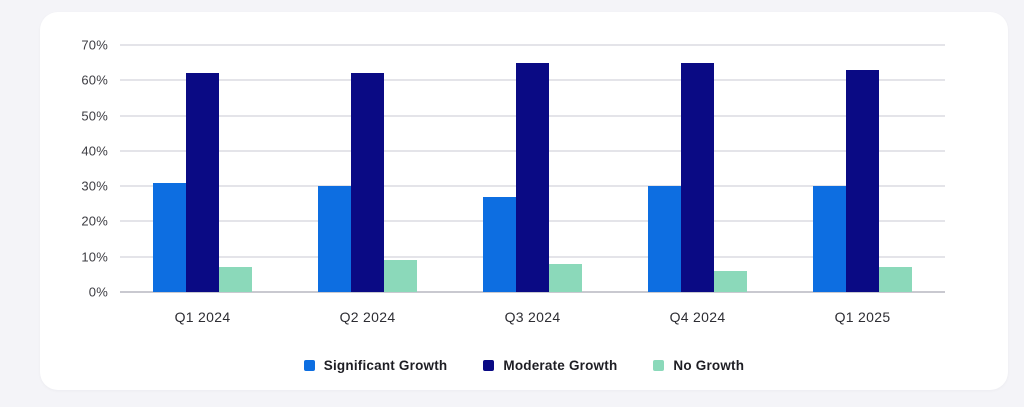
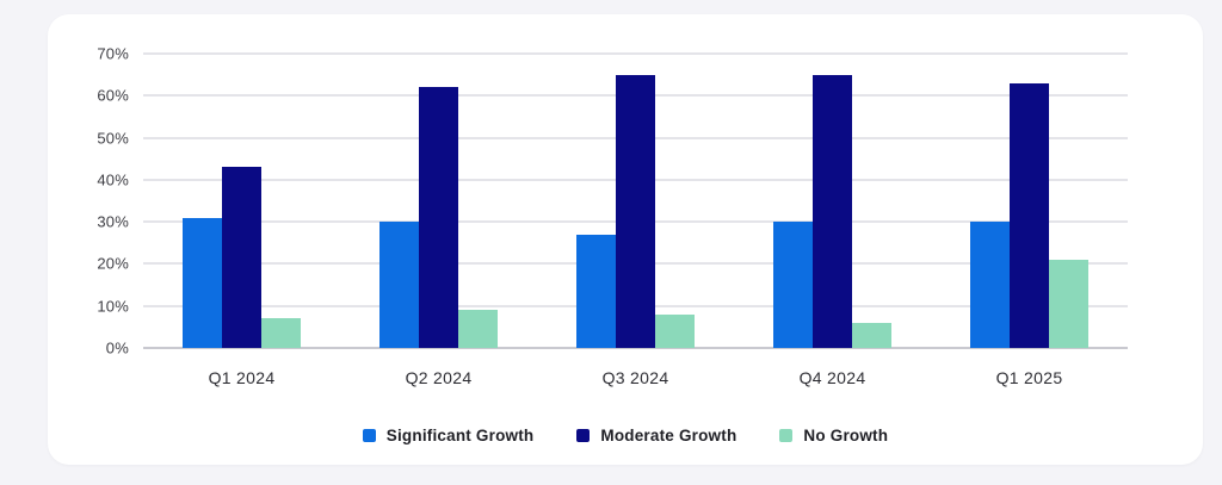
Moderate Growth/Q1 2024: 62% -> 43%
No Growth/Q1 2025: 7% -> 21%
